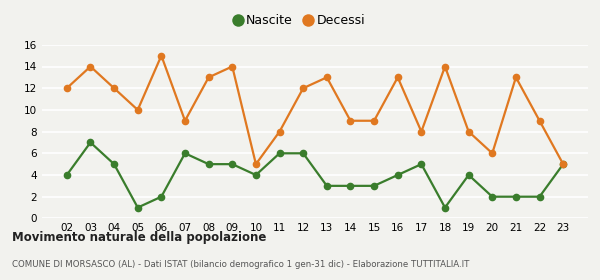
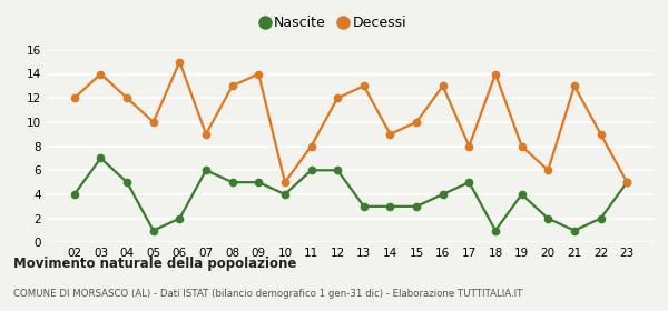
Decessi/15: 9 -> 10
Nascite/21: 2 -> 1
